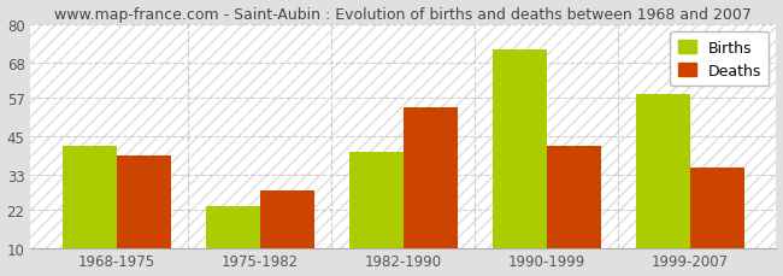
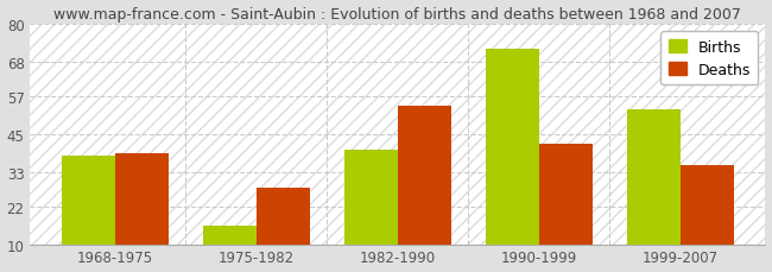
Births/1968-1975: 42 -> 38
Births/1975-1982: 23 -> 16
Births/1999-2007: 58 -> 53
